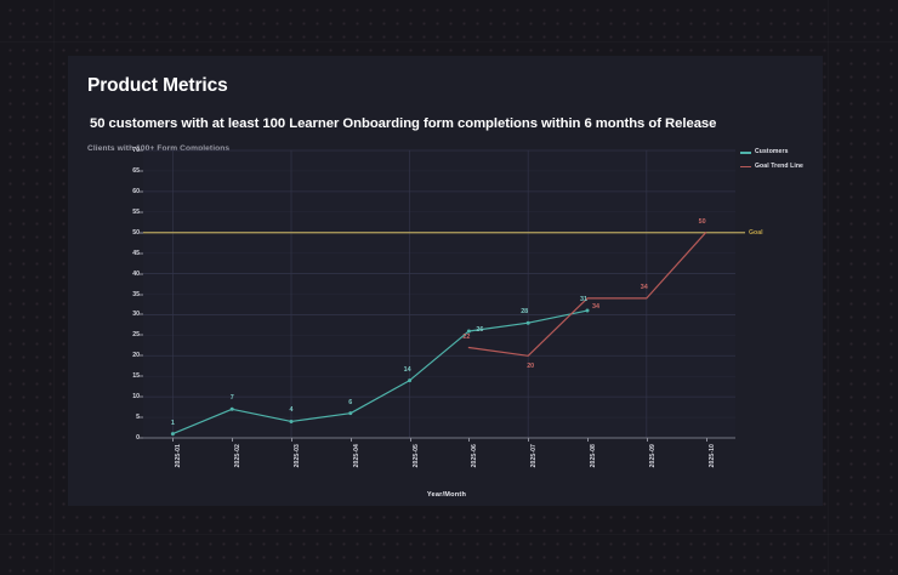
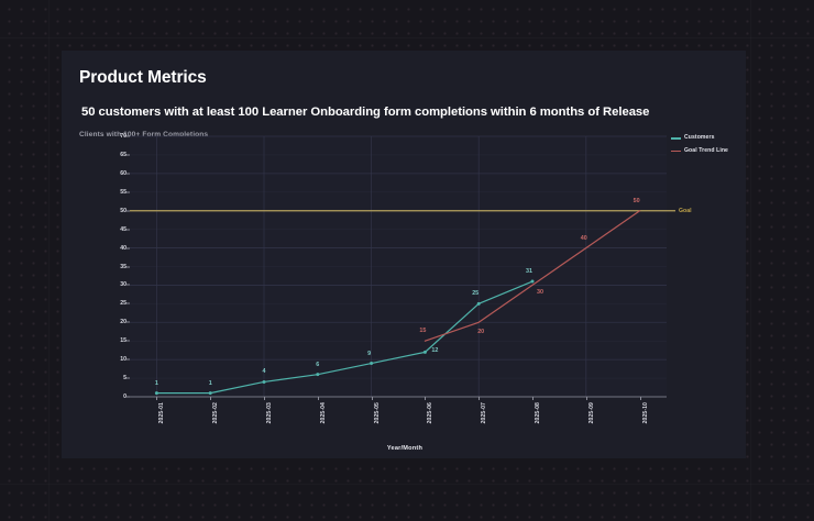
Customers/2025-02: 7 -> 1
Customers/2025-05: 14 -> 9
Customers/2025-06: 26 -> 12
Goal Trend Line/2025-06: 22 -> 15
Customers/2025-07: 28 -> 25
Goal Trend Line/2025-08: 34 -> 30
Goal Trend Line/2025-09: 34 -> 40
